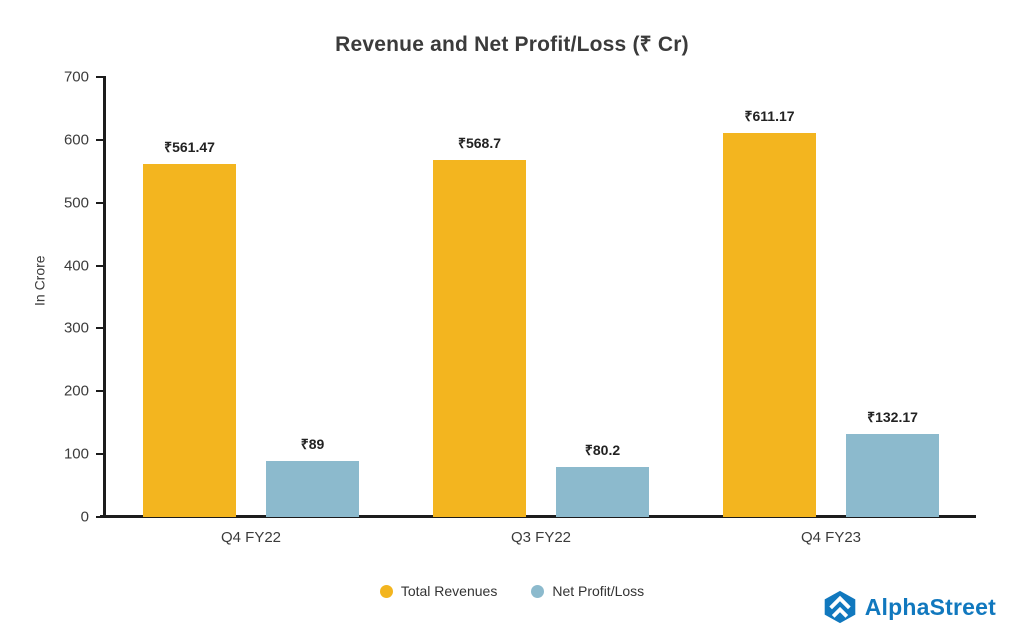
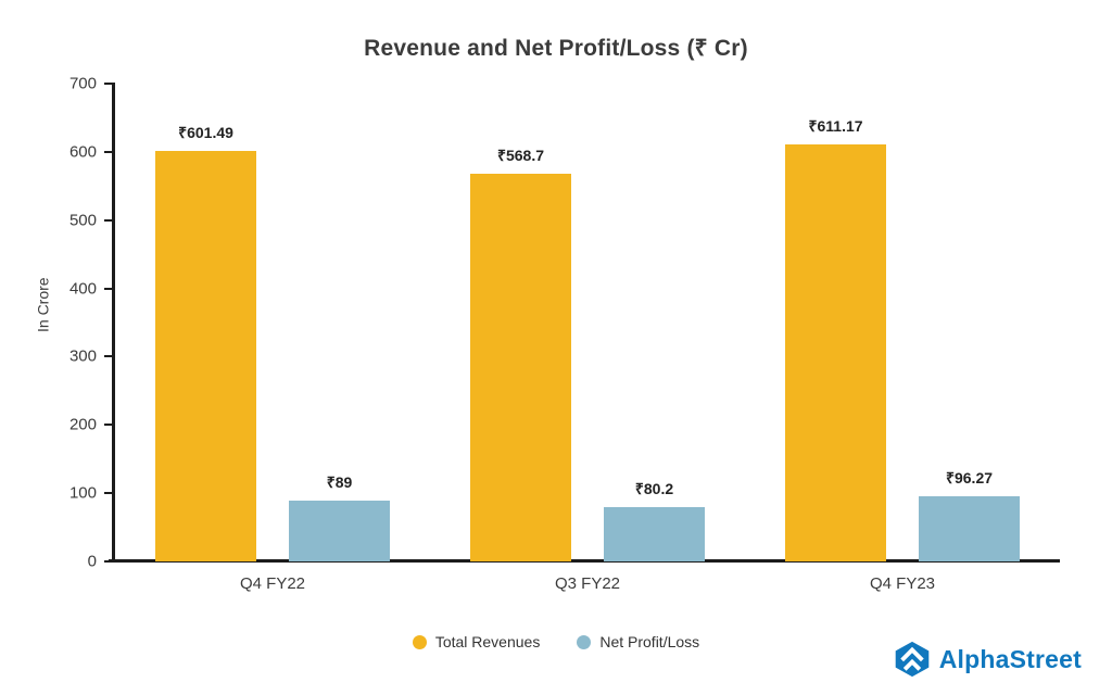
Total Revenues/Q4 FY22: 561.47 -> 601.49
Net Profit/Loss/Q4 FY23: 132.17 -> 96.27
